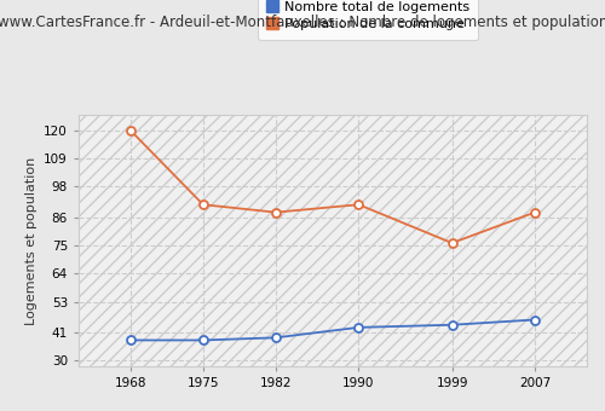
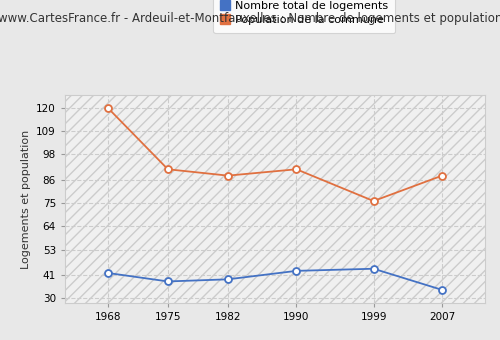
Nombre total de logements/1968: 38 -> 42
Nombre total de logements/2007: 46 -> 34
